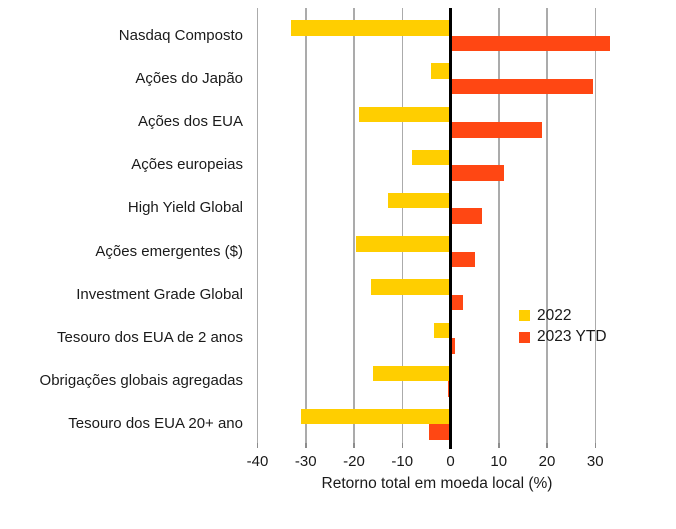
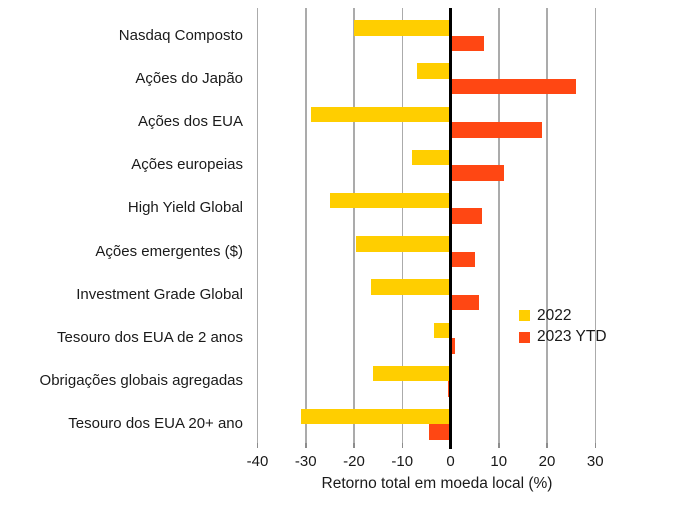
2022/Nasdaq Composto: -33 -> -20
2023 YTD/Nasdaq Composto: 33 -> 7
2022/Ações do Japão: -4 -> -7
2023 YTD/Ações do Japão: 30 -> 26
2022/Ações dos EUA: -19 -> -29
2022/High Yield Global: -13 -> -25
2023 YTD/Investment Grade Global: 2 -> 6
